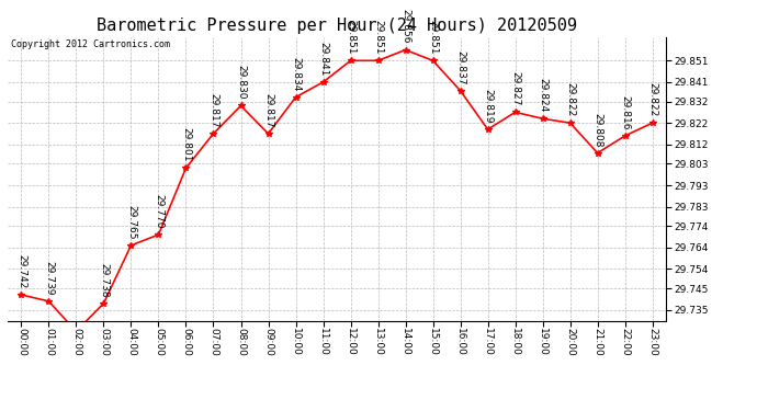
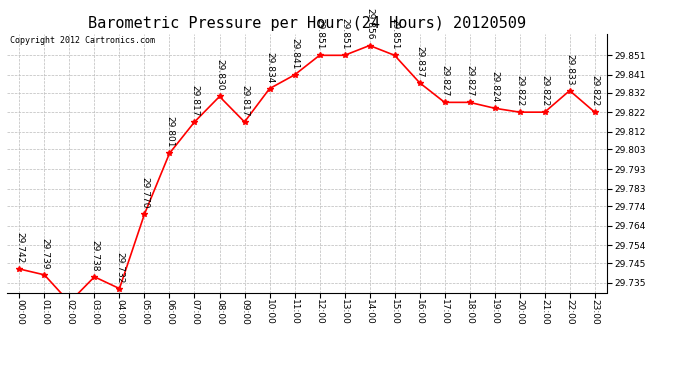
04:00: 29.765 -> 29.732
17:00: 29.819 -> 29.827
21:00: 29.808 -> 29.822
22:00: 29.816 -> 29.833
